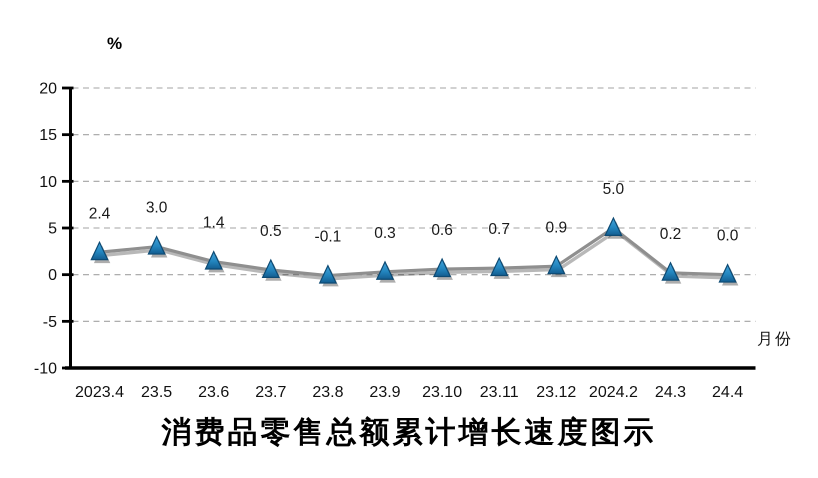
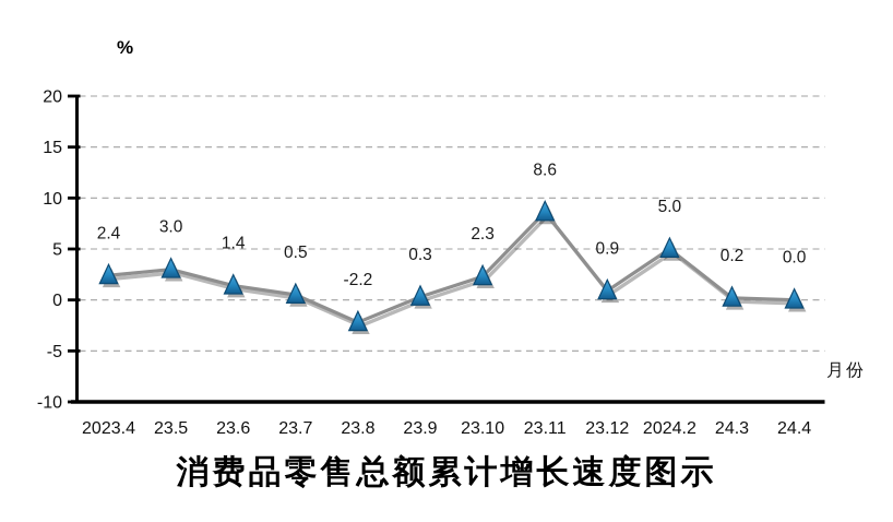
23.8: -0.1 -> -2.2
23.10: 0.6 -> 2.3
23.11: 0.7 -> 8.6
